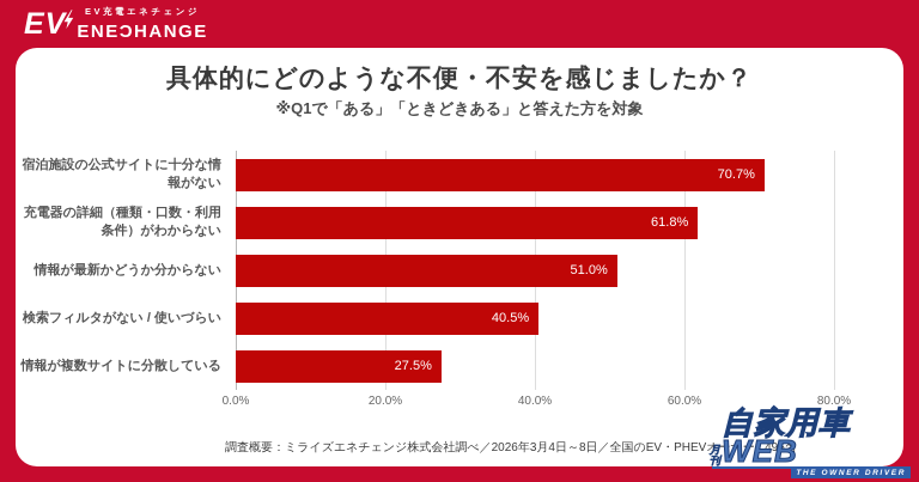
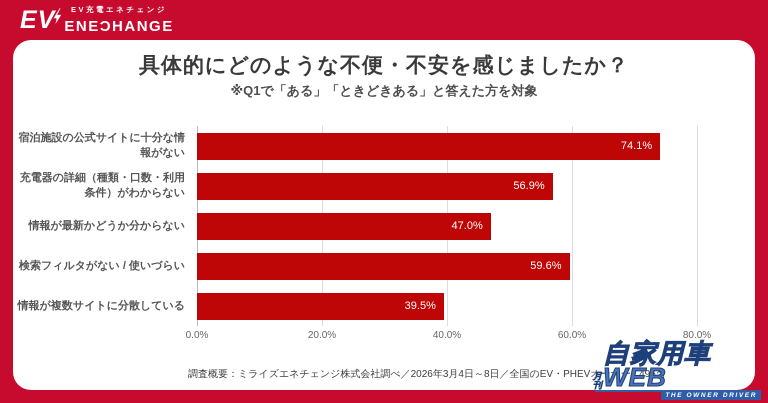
宿泊施設の公式サイトに十分な情報がない: 70.7% -> 74.1%
充電器の詳細（種類・口数・利用条件）がわからない: 61.8% -> 56.9%
情報が最新かどうか分からない: 51.0% -> 47.0%
検索フィルタがない / 使いづらい: 40.5% -> 59.6%
情報が複数サイトに分散している: 27.5% -> 39.5%
